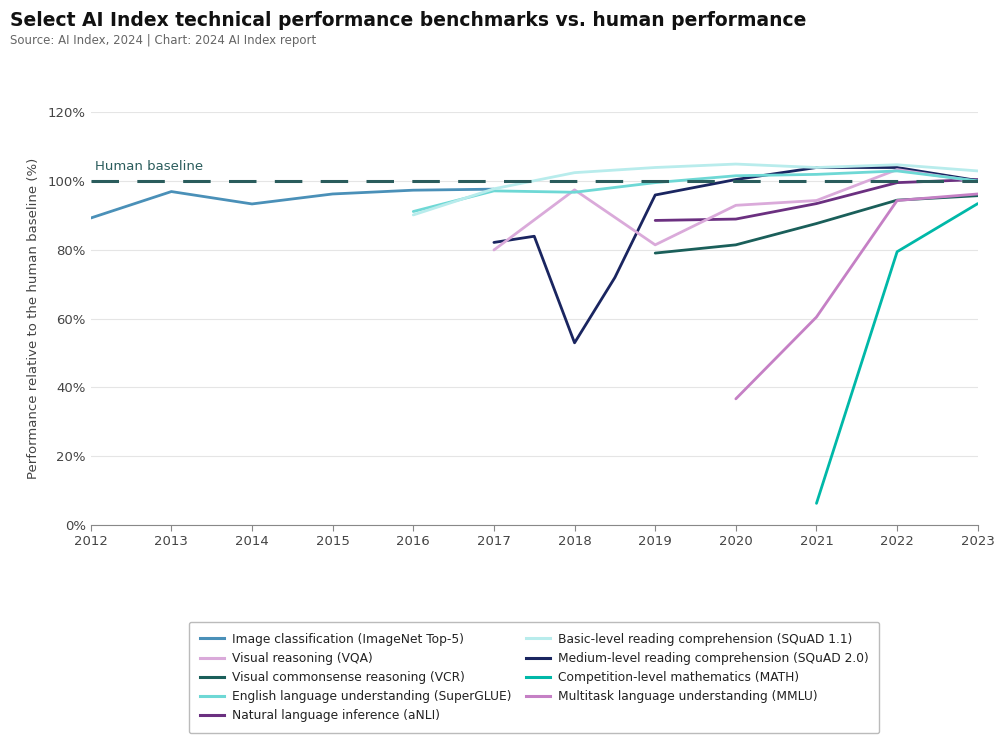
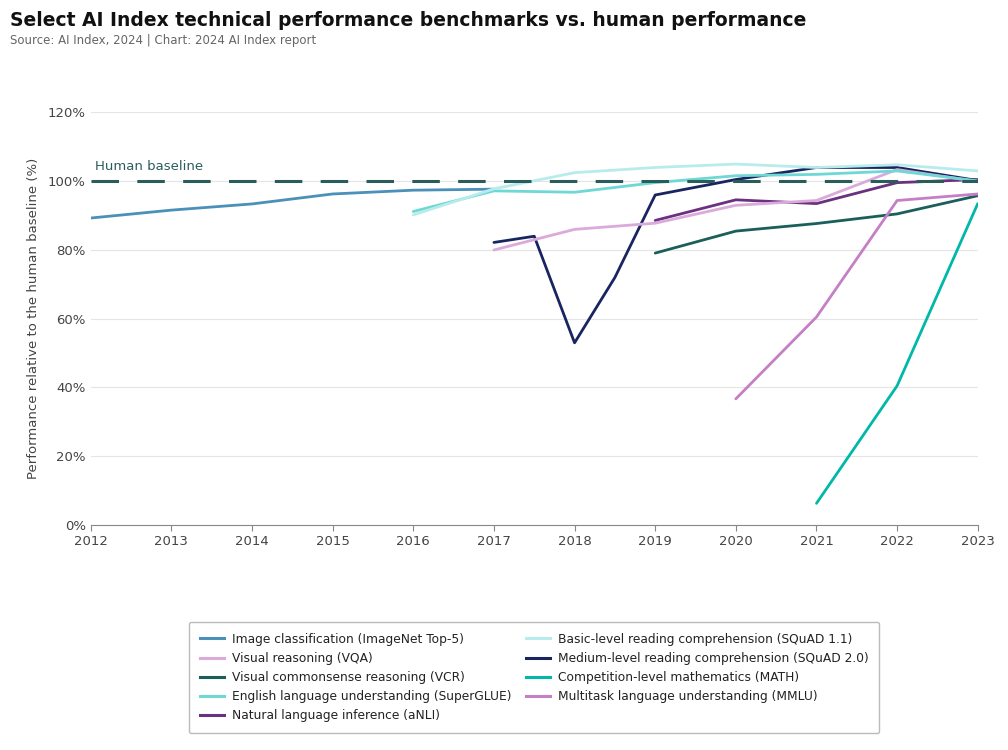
Image classification (ImageNet Top-5)/2013: 97.0% -> 91.6%
Visual reasoning (VQA)/2018: 97.5% -> 86.0%
Visual reasoning (VQA)/2019: 81.5% -> 87.8%
Visual commonsense reasoning (VCR)/2020: 81.5% -> 85.5%
Natural language inference (aNLI)/2020: 89.0% -> 94.6%
Visual commonsense reasoning (VCR)/2022: 94.5% -> 90.5%
Competition-level mathematics (MATH)/2022: 79.5% -> 40.5%
